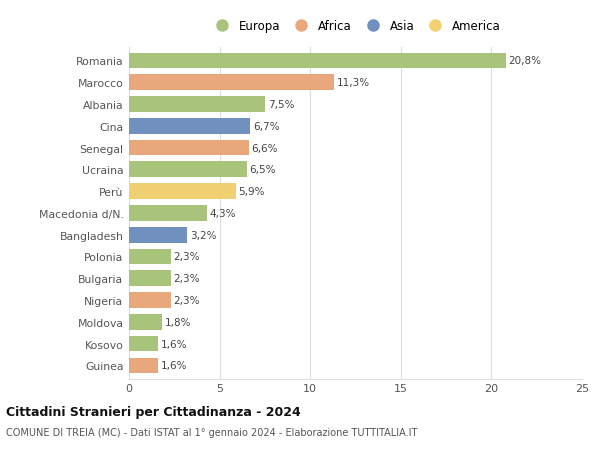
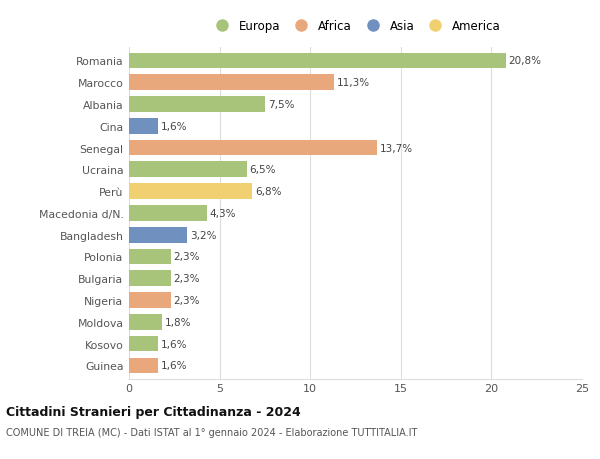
Cina: 6,7% -> 1,6%
Senegal: 6,6% -> 13,7%
Perù: 5,9% -> 6,8%
